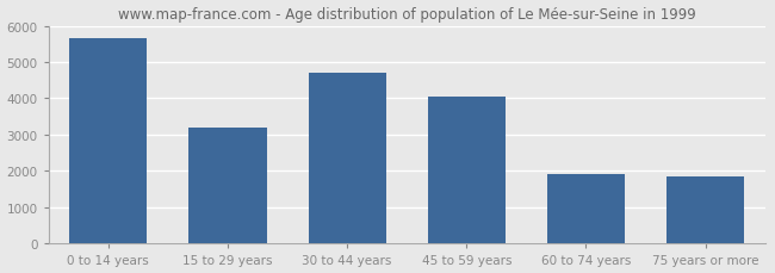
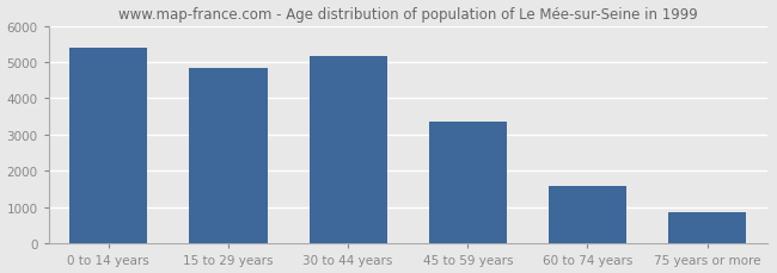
0 to 14 years: 5650 -> 5400
15 to 29 years: 3200 -> 4850
30 to 44 years: 4700 -> 5150
45 to 59 years: 4050 -> 3370
60 to 74 years: 1900 -> 1600
75 years or more: 1850 -> 880
